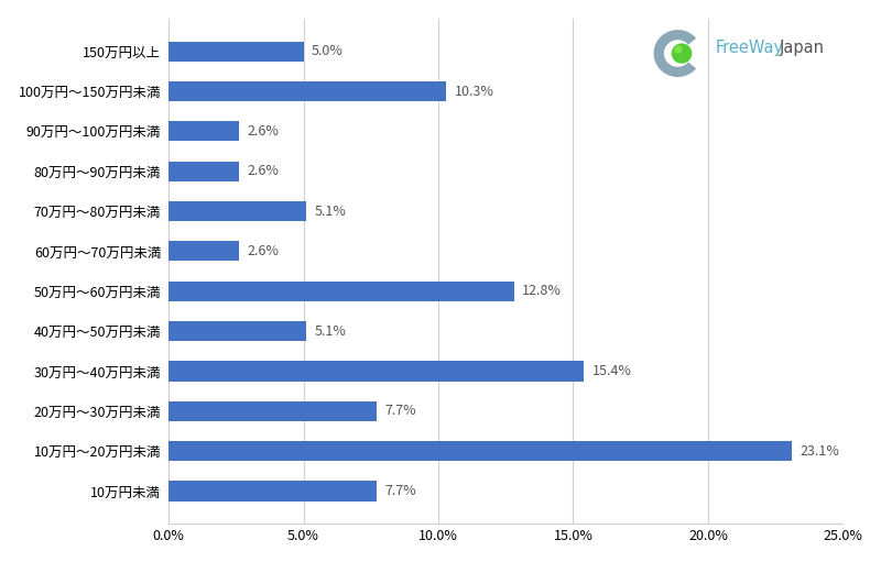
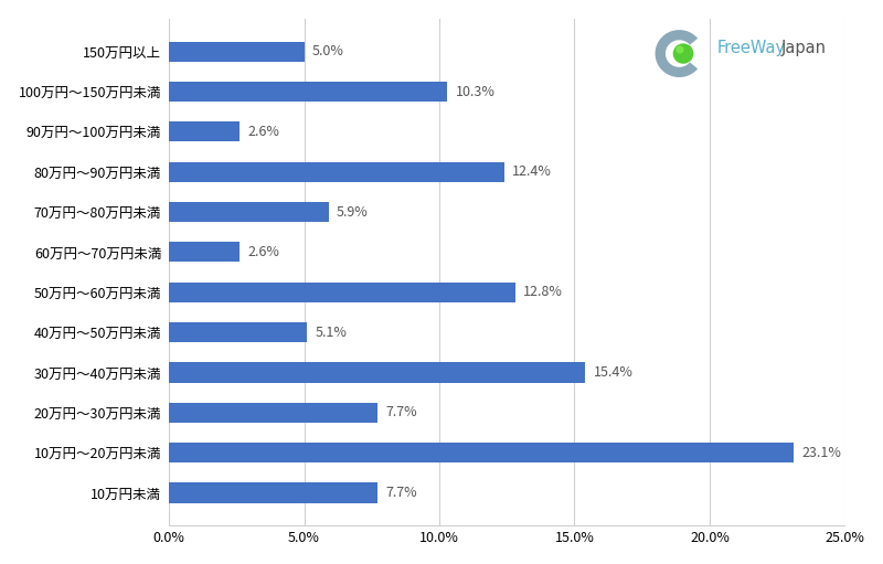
80万円～90万円未満: 2.6% -> 12.4%
70万円～80万円未満: 5.1% -> 5.9%
